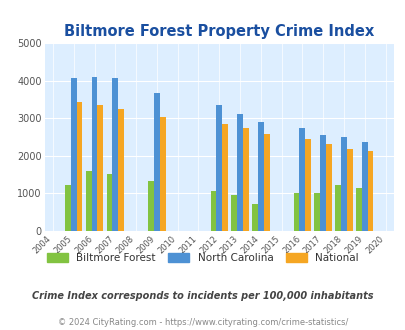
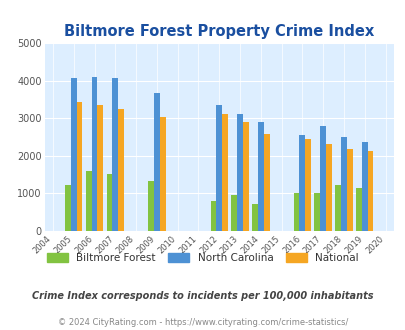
Biltmore Forest/2012: 1050 -> 800
National/2012: 2850 -> 3100
National/2013: 2730 -> 2900
North Carolina/2016: 2730 -> 2550
North Carolina/2017: 2540 -> 2800
